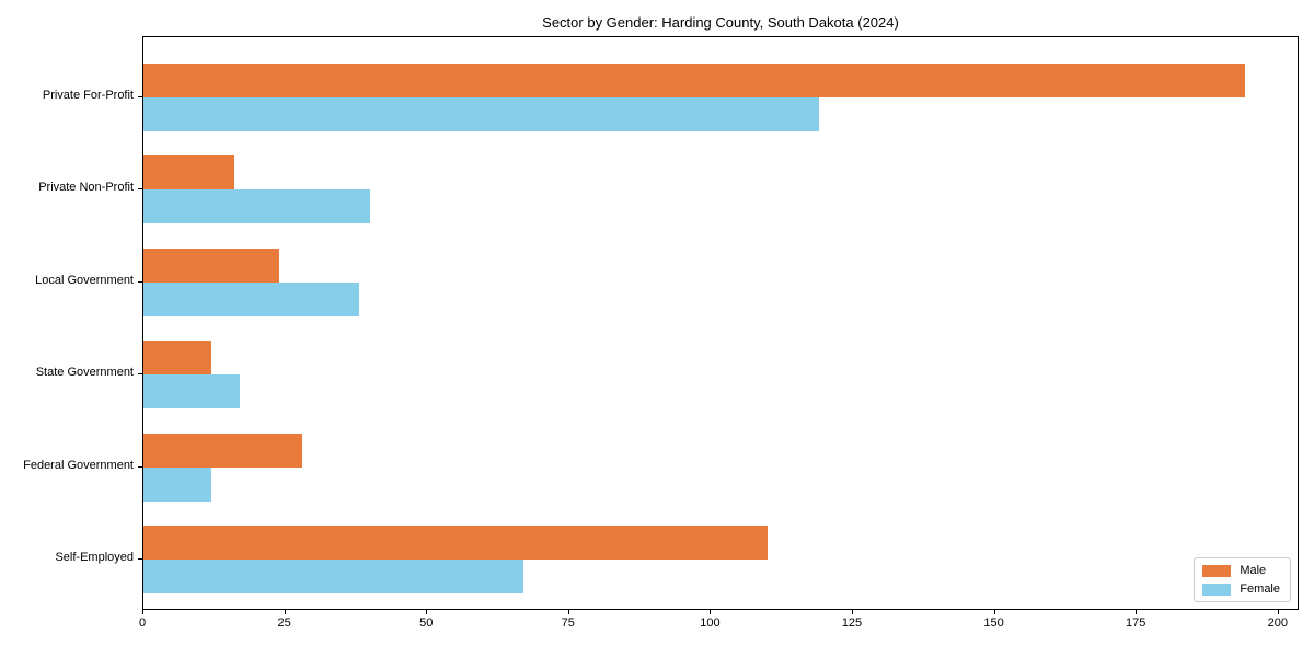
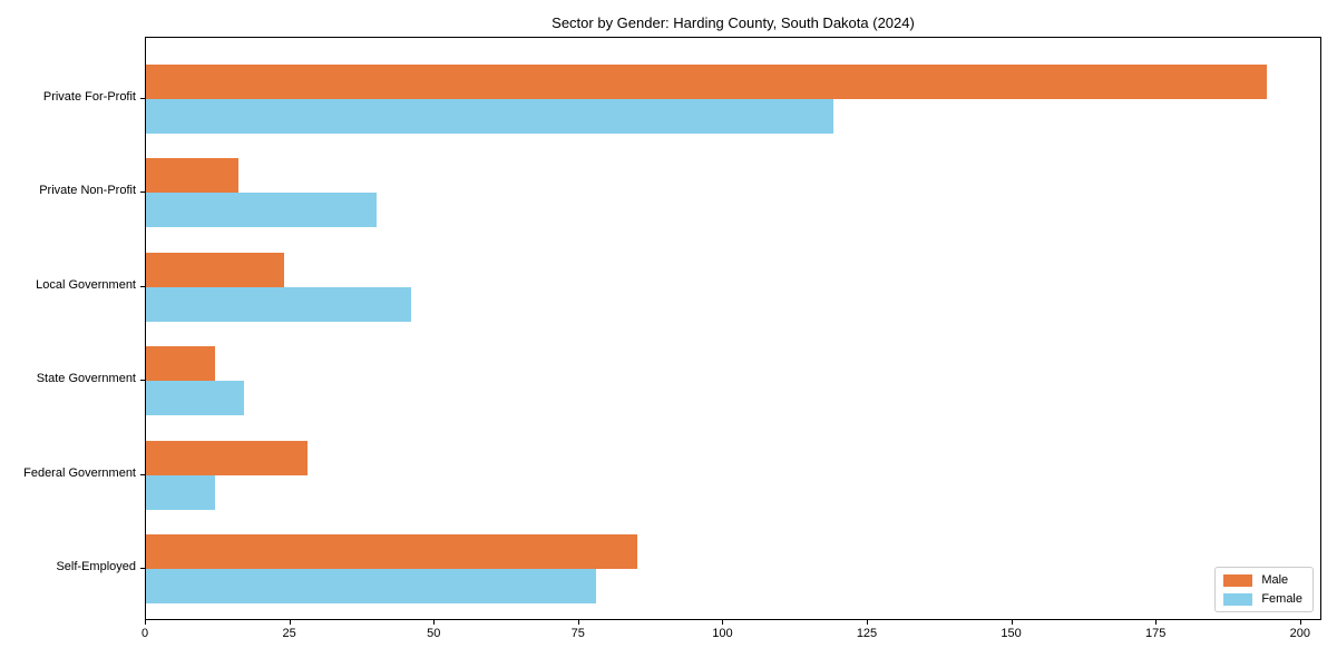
Female/Local Government: 38 -> 46
Male/Self-Employed: 110 -> 85
Female/Self-Employed: 67 -> 78
